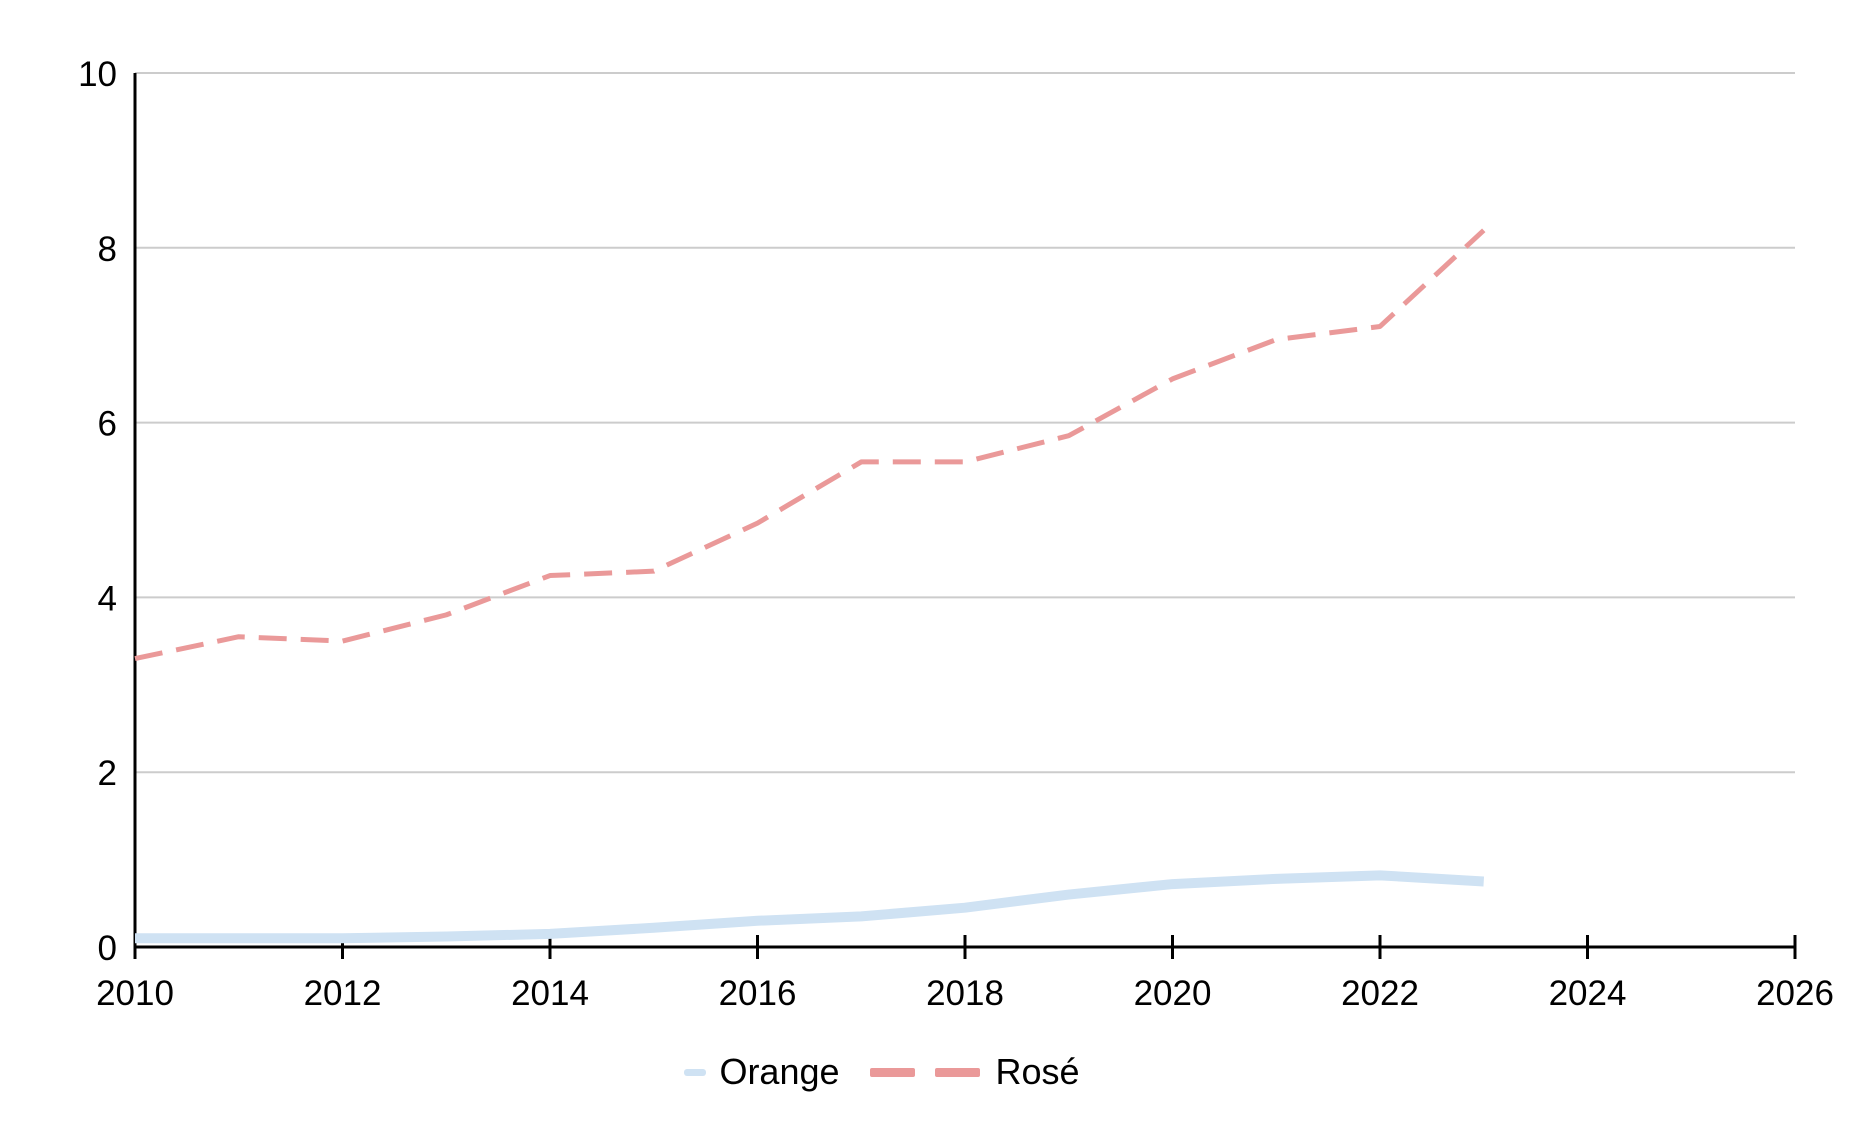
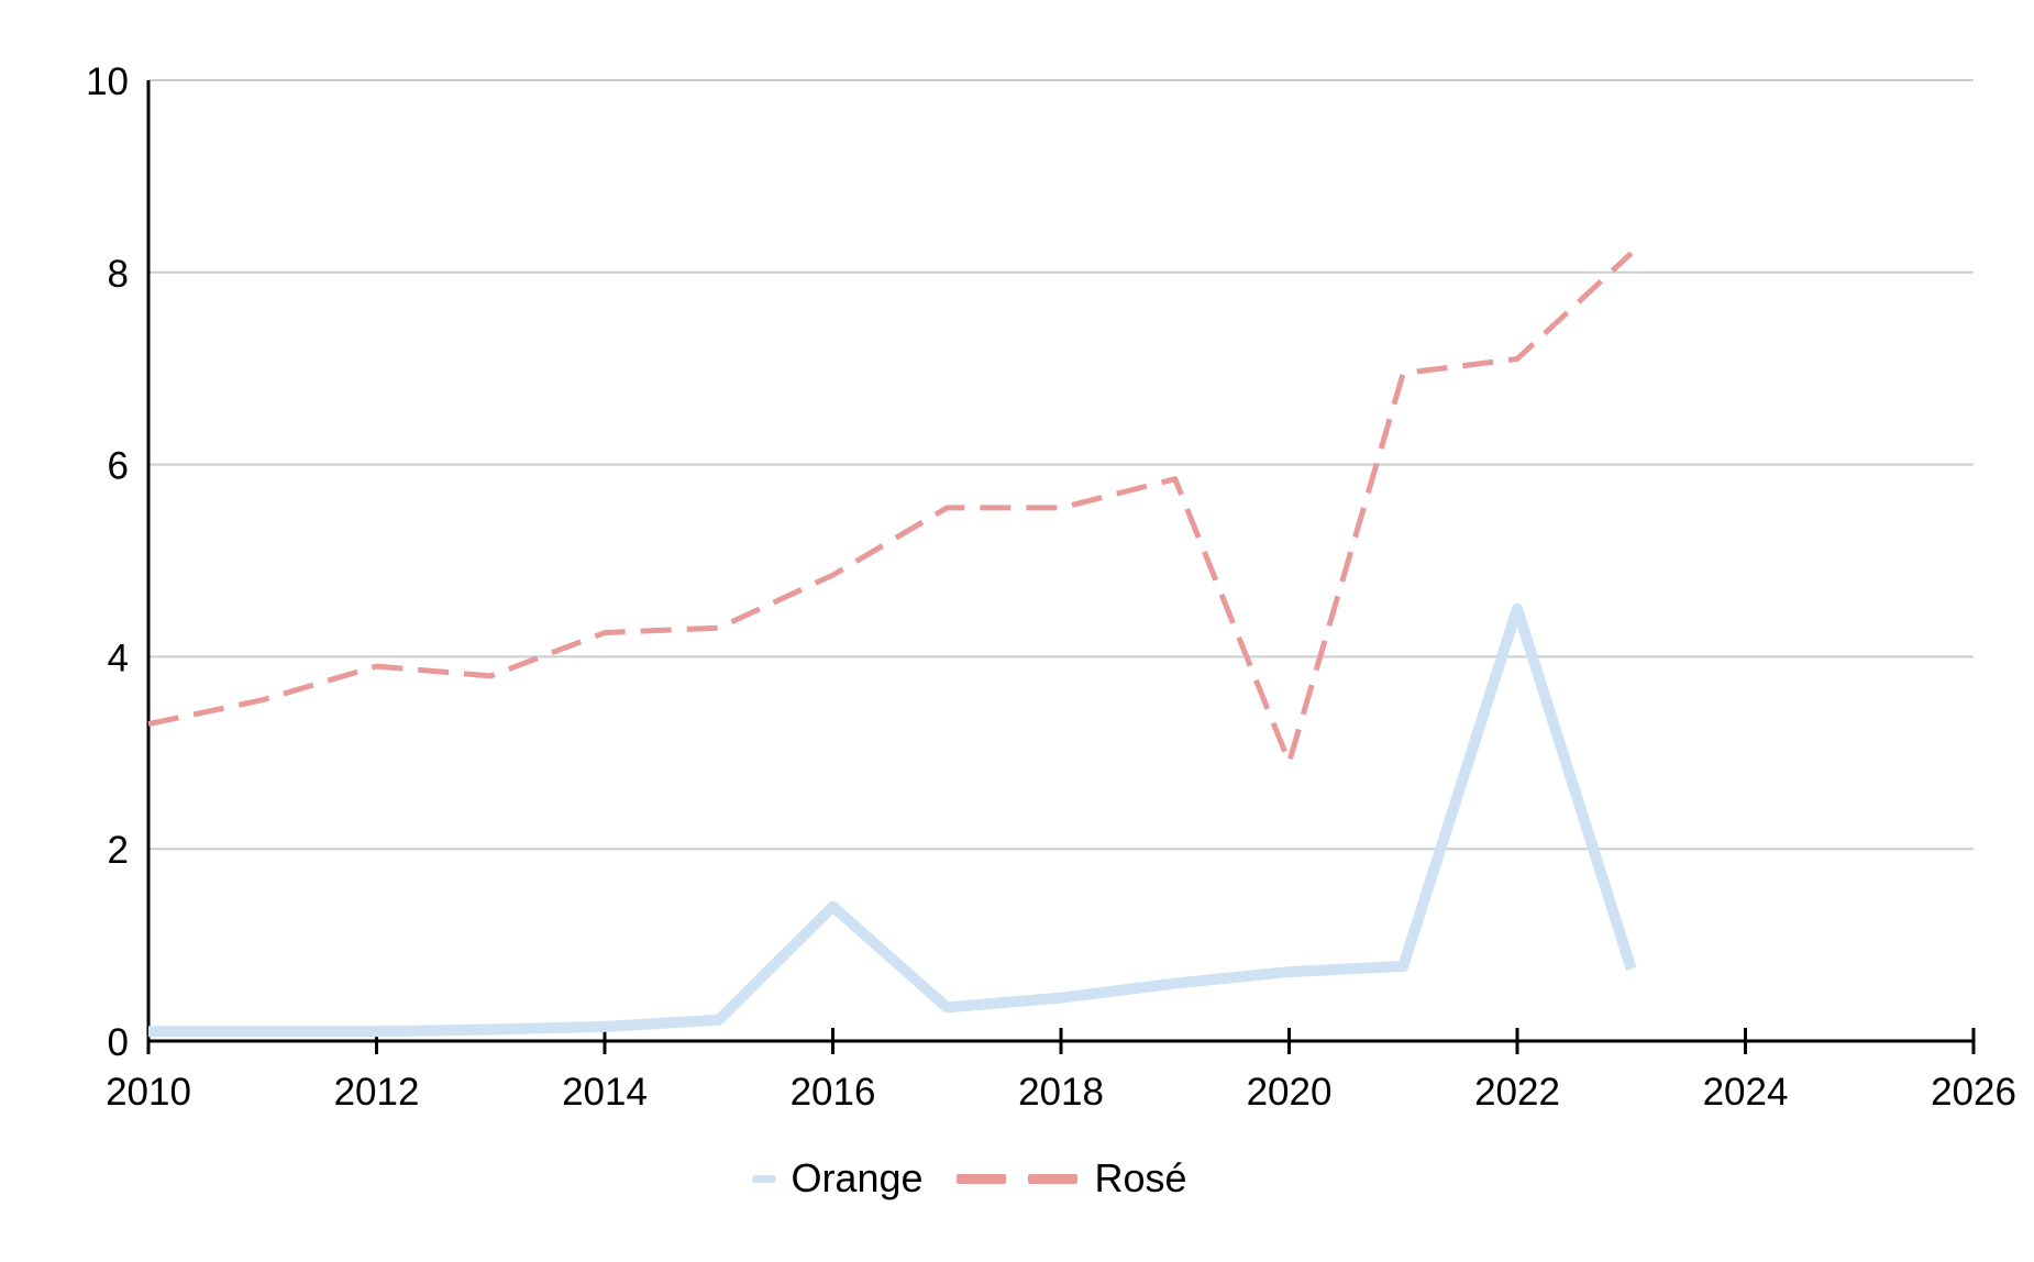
Rosé/2012: 3.5 -> 3.9
Orange/2016: 0.3 -> 1.4
Rosé/2020: 6.5 -> 2.9
Orange/2022: 0.8 -> 4.5
